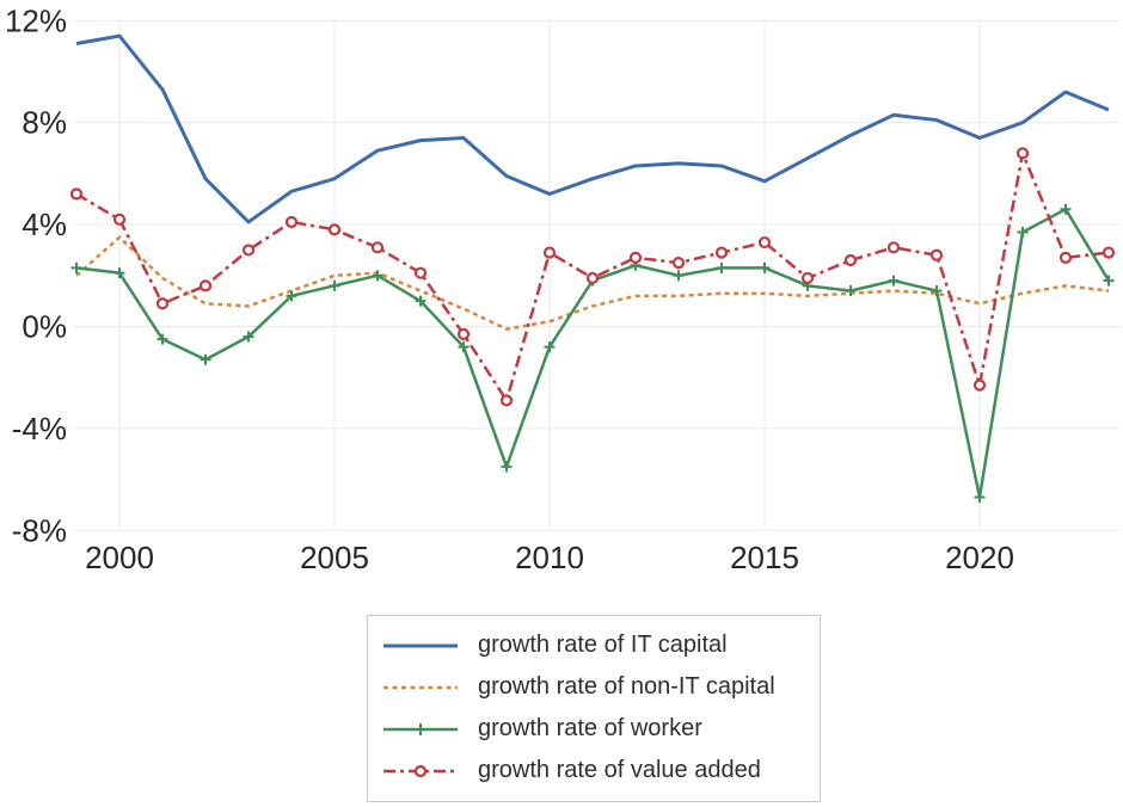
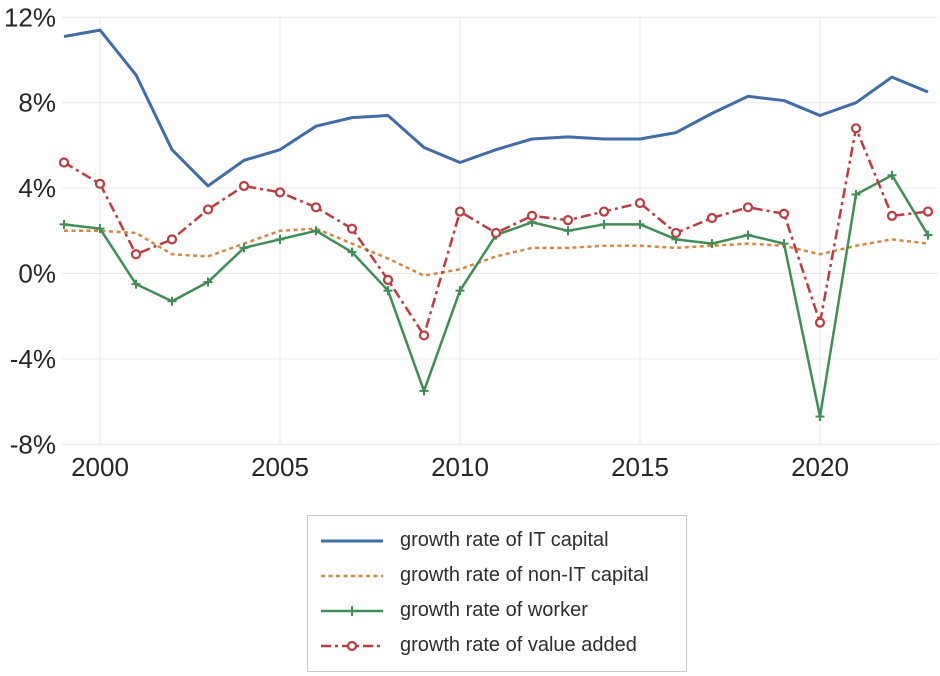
growth rate of non-IT capital/2000: 3.5% -> 2.0%
growth rate of IT capital/2015: 5.7% -> 6.3%
